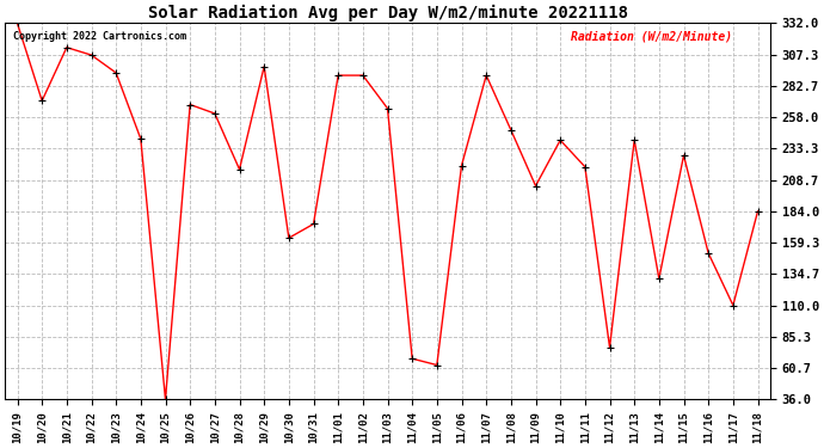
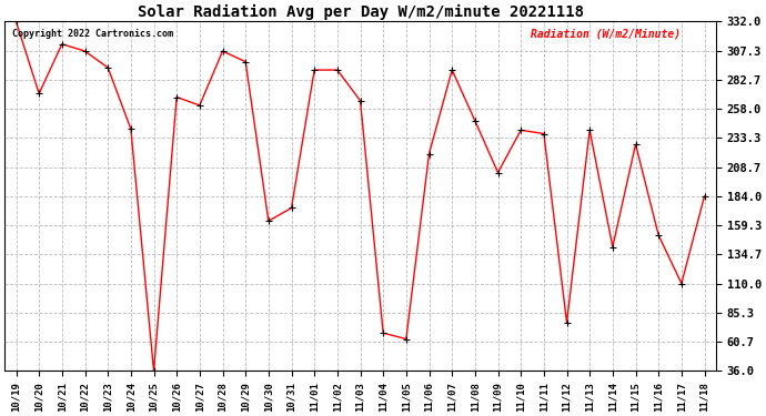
10/28: 217 -> 307
11/11: 219 -> 237
11/14: 131 -> 141
